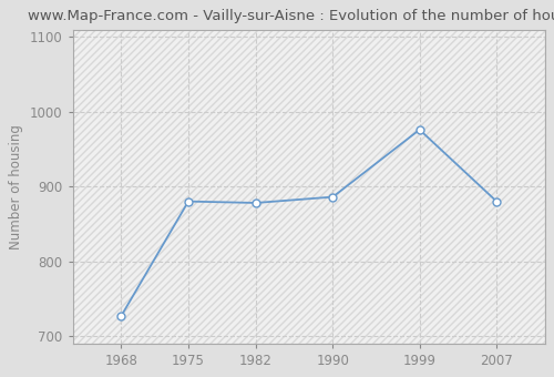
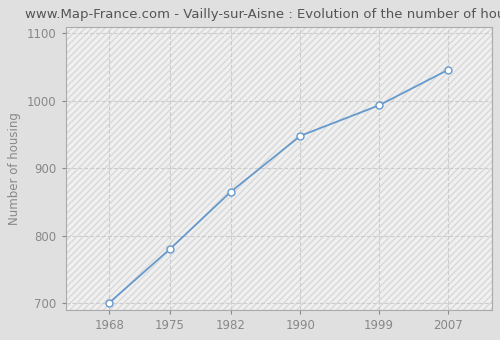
1968: 726 -> 700
1975: 880 -> 780
1982: 878 -> 865
1990: 886 -> 948
1999: 976 -> 993
2007: 880 -> 1046
